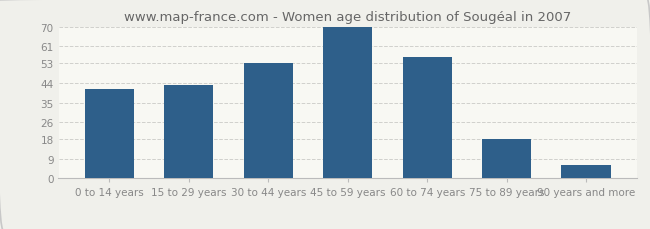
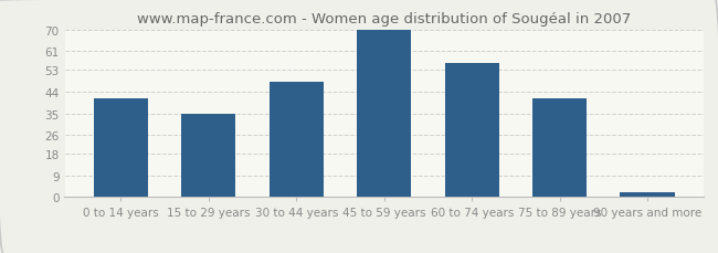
15 to 29 years: 43 -> 35
30 to 44 years: 53 -> 48
75 to 89 years: 18 -> 41
90 years and more: 6 -> 2
